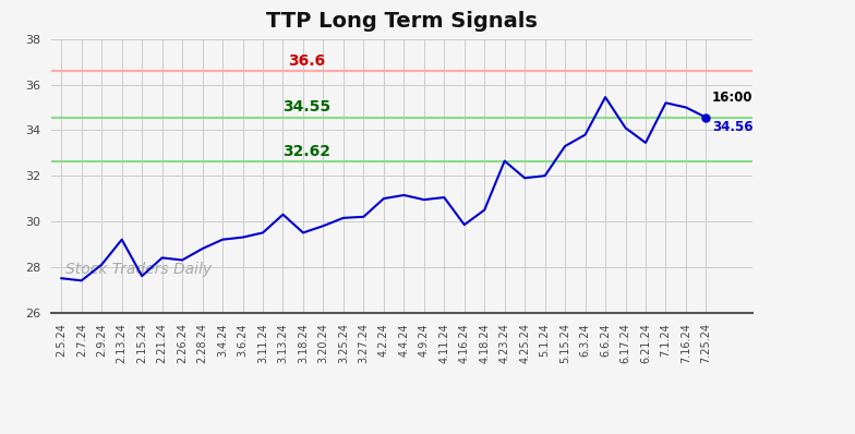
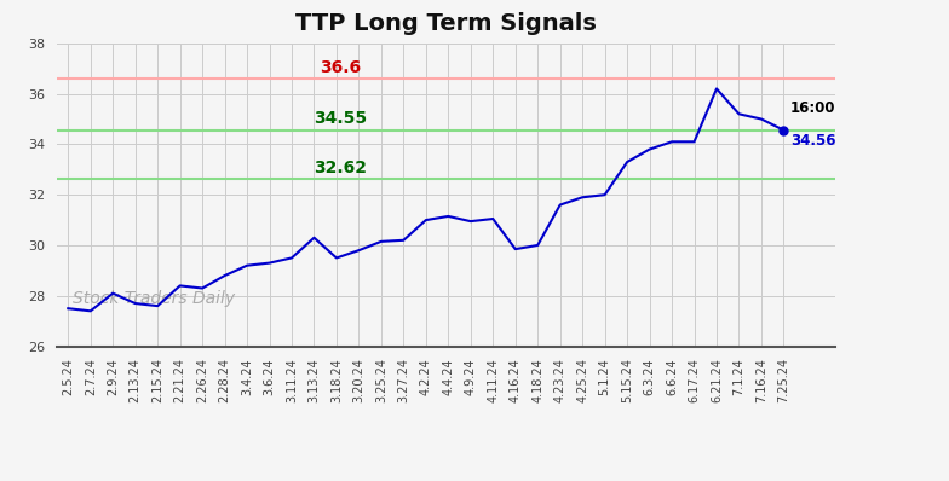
2.13.24: 29.20 -> 27.70
4.18.24: 30.50 -> 30.00
4.23.24: 32.65 -> 31.60
6.6.24: 35.45 -> 34.10
6.21.24: 33.45 -> 36.20
